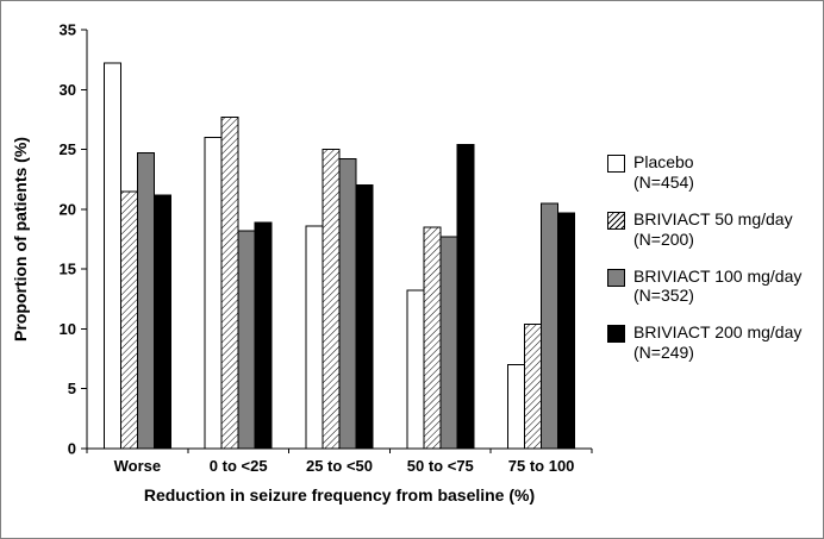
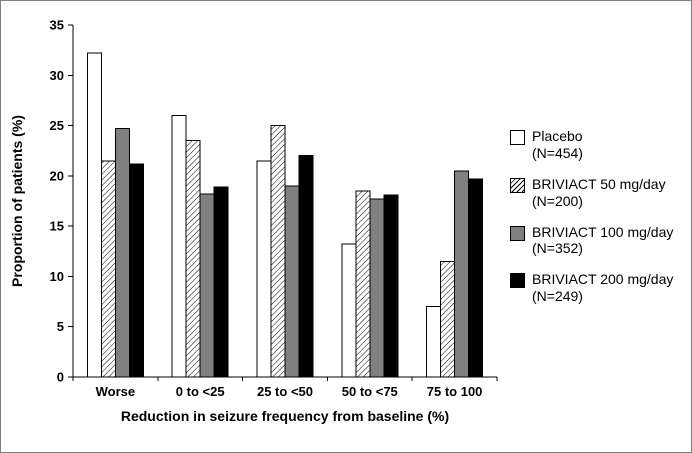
BRIVIACT 50 mg/day/0 to <25: 27.7 -> 23.5
Placebo/25 to <50: 18.6 -> 21.5
BRIVIACT 100 mg/day/25 to <50: 24.2 -> 19.0
BRIVIACT 200 mg/day/50 to <75: 25.4 -> 18.1
BRIVIACT 50 mg/day/75 to 100: 10.4 -> 11.5
